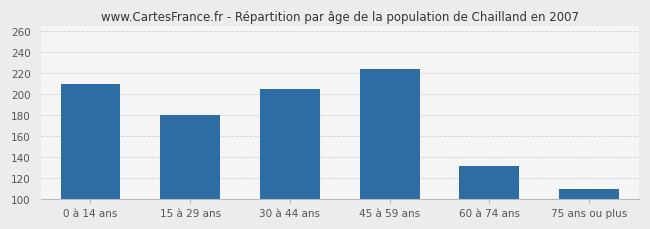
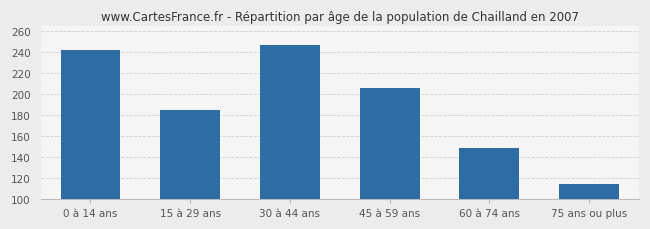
0 à 14 ans: 209 -> 242
15 à 29 ans: 180 -> 185
30 à 44 ans: 205 -> 247
45 à 59 ans: 224 -> 206
60 à 74 ans: 131 -> 148
75 ans ou plus: 109 -> 114
